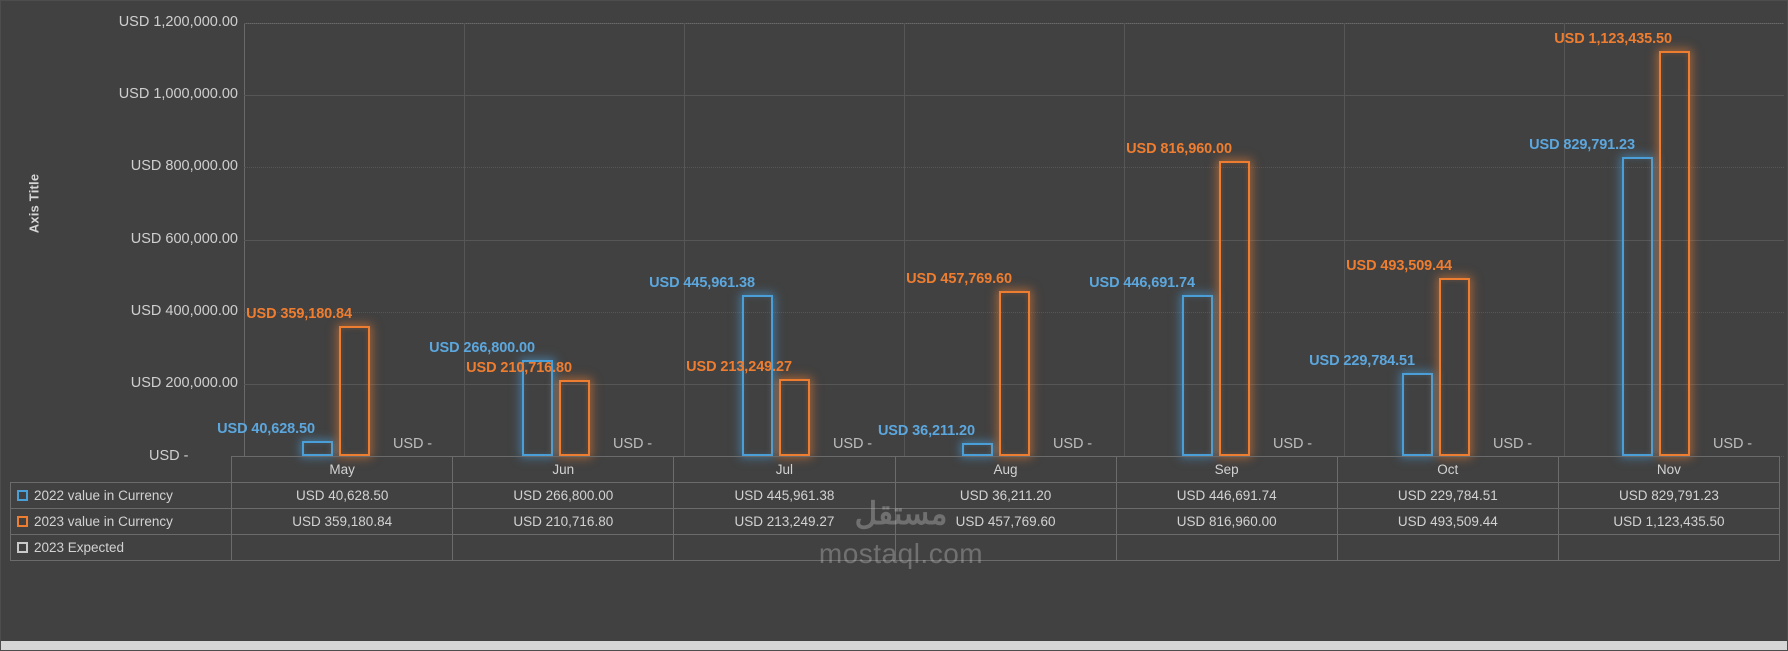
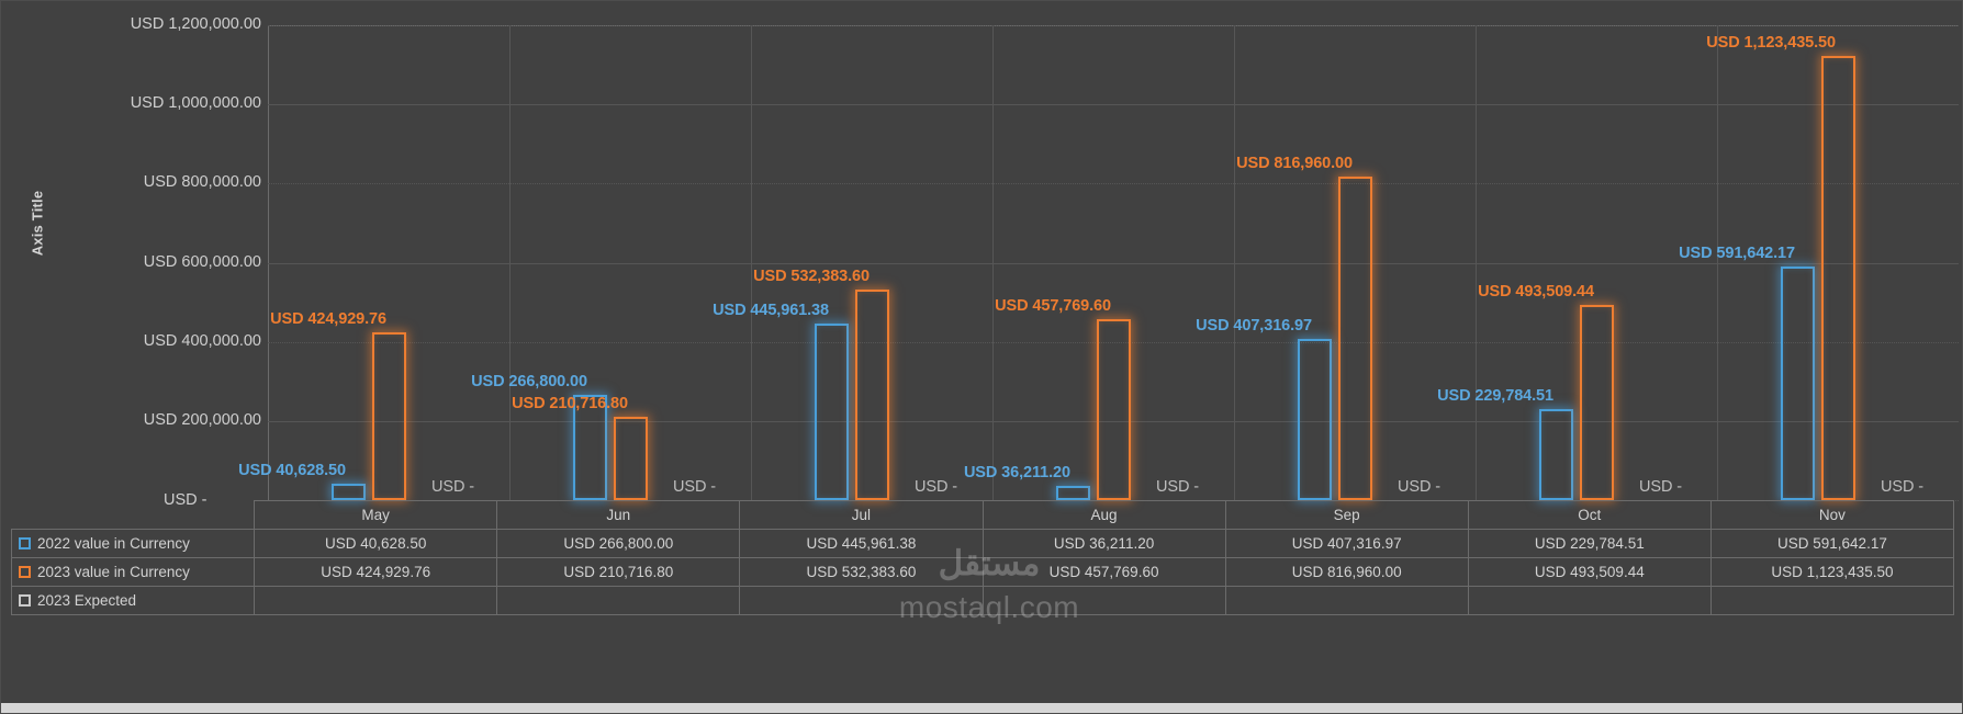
2023 value in Currency/May: 359,180.84 -> 424,929.76
2023 value in Currency/Jul: 213,249.27 -> 532,383.60
2022 value in Currency/Sep: 446,691.74 -> 407,316.97
2022 value in Currency/Nov: 829,791.23 -> 591,642.17
